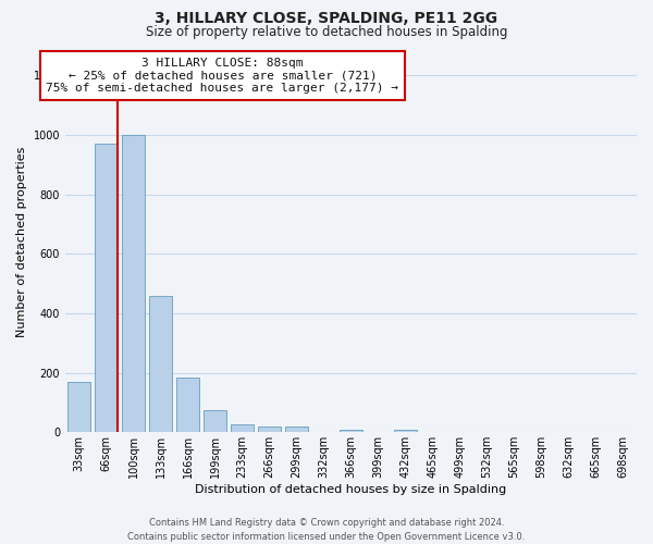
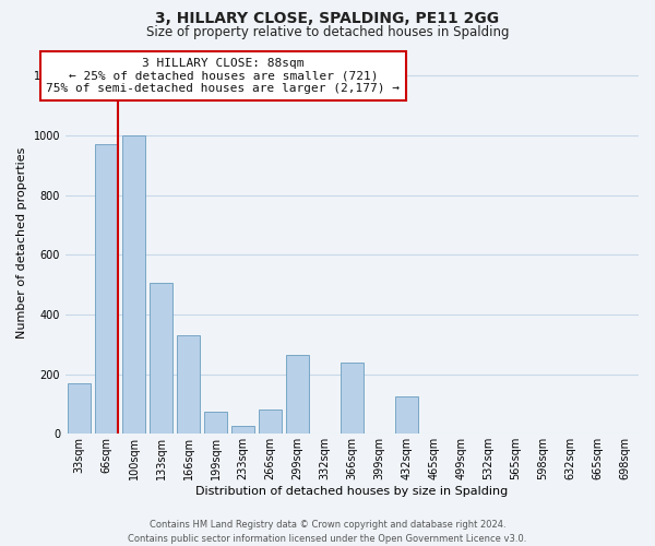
133sqm: 460 -> 505
166sqm: 185 -> 330
266sqm: 18 -> 80
299sqm: 18 -> 265
366sqm: 10 -> 240
432sqm: 10 -> 125
